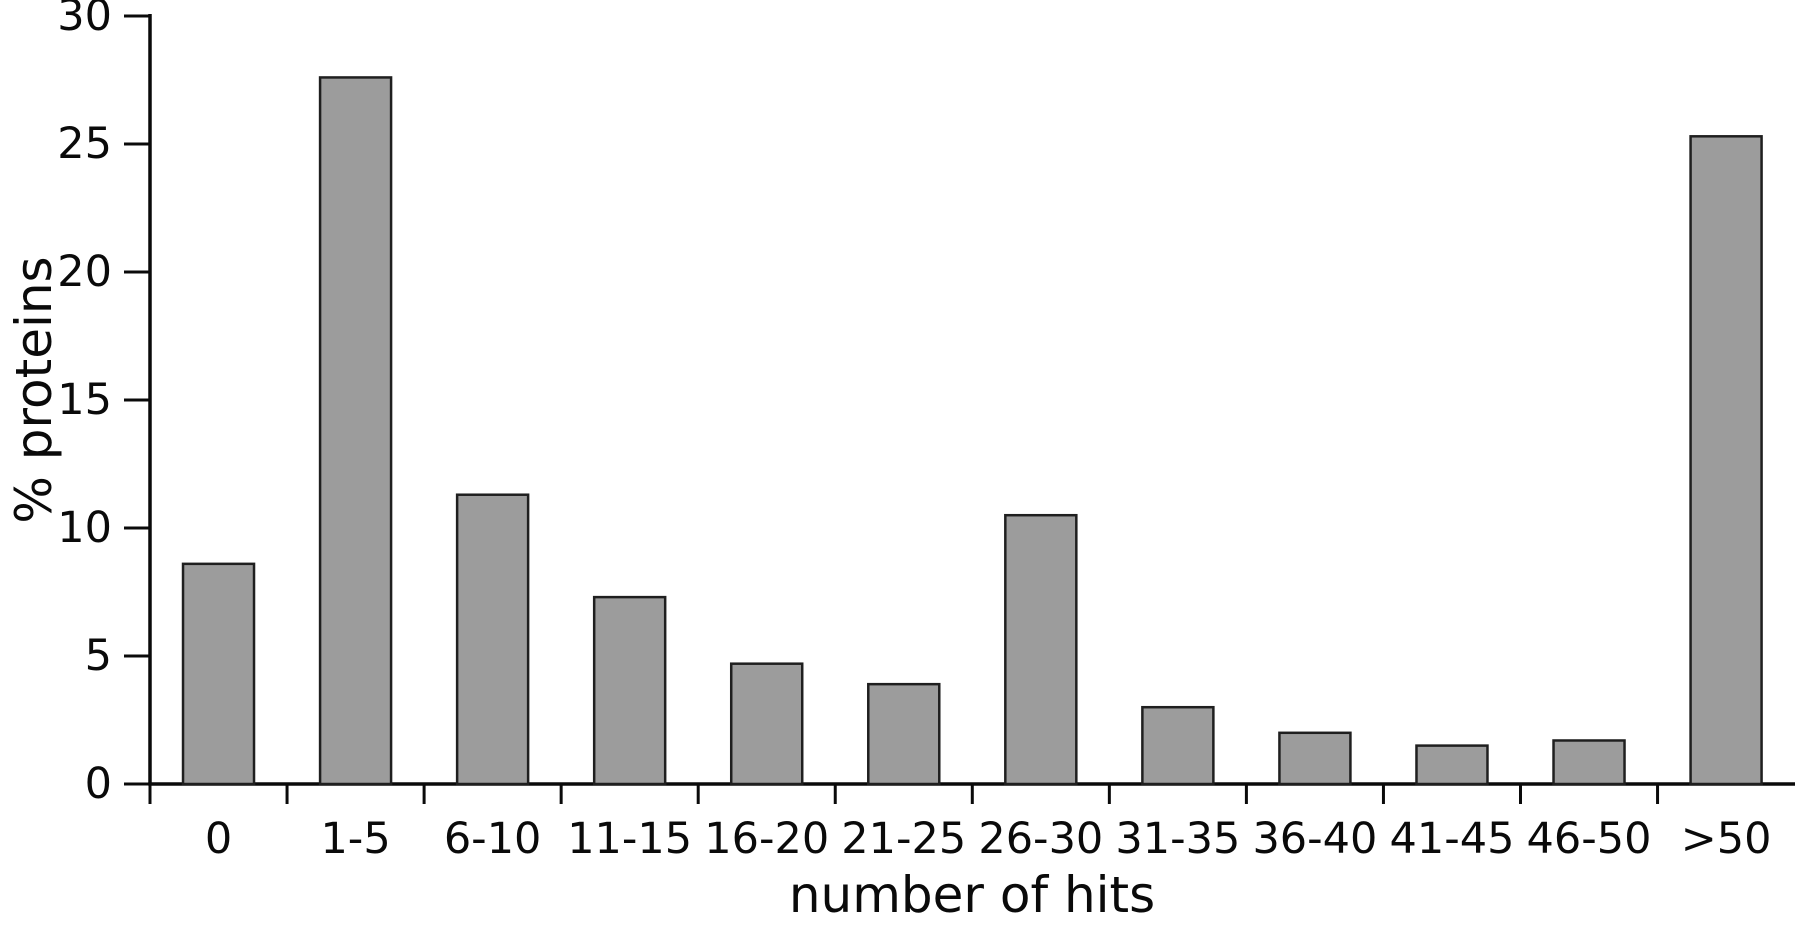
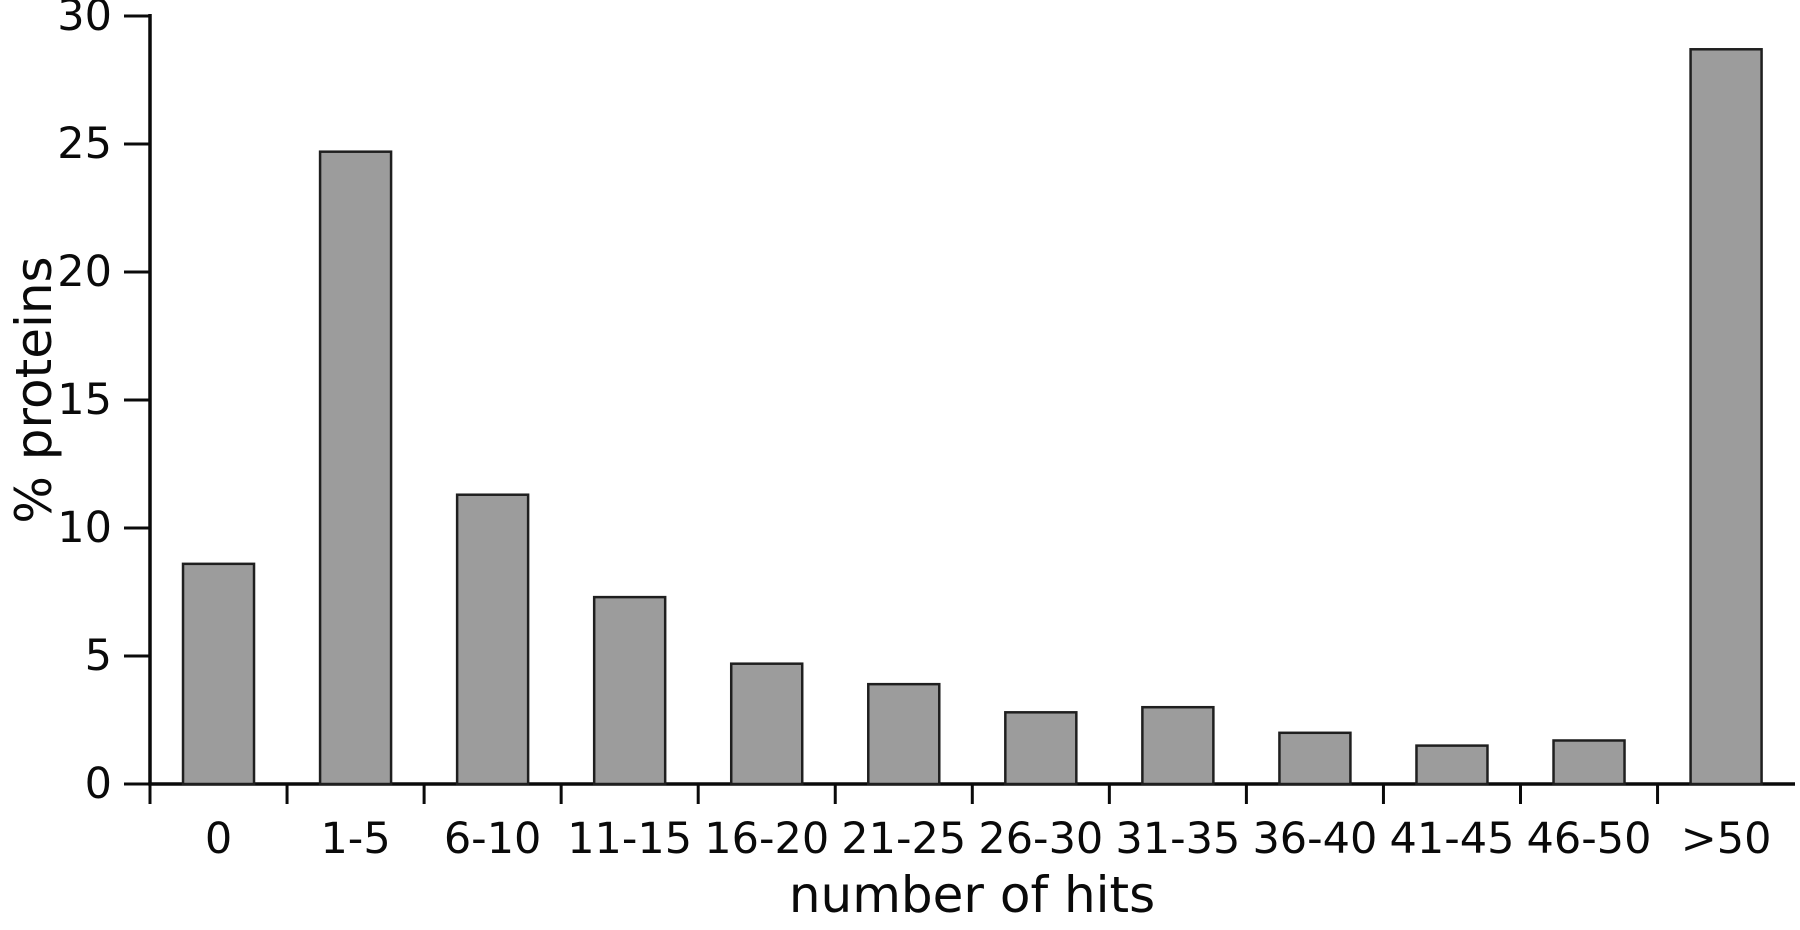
1-5: 27.6 -> 24.7
26-30: 10.5 -> 2.8
>50: 25.3 -> 28.7
